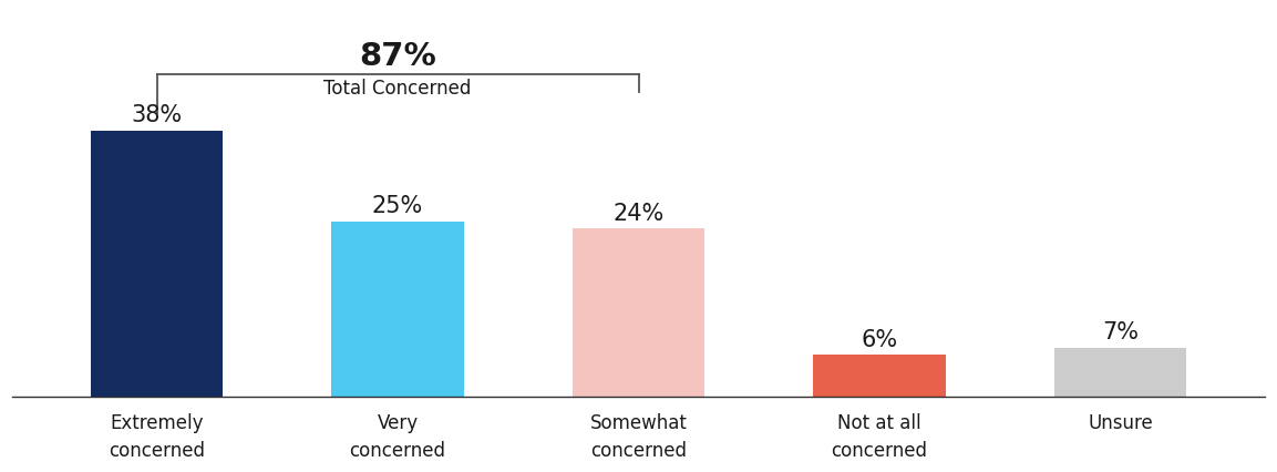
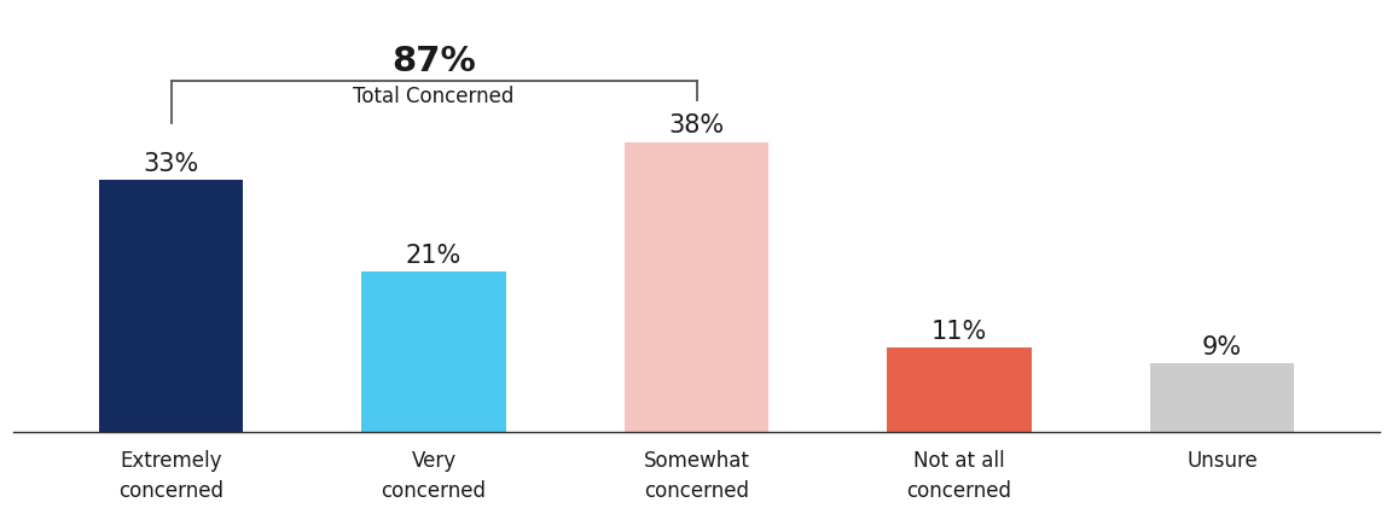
Extremely concerned: 38% -> 33%
Very concerned: 25% -> 21%
Somewhat concerned: 24% -> 38%
Not at all concerned: 6% -> 11%
Unsure: 7% -> 9%
